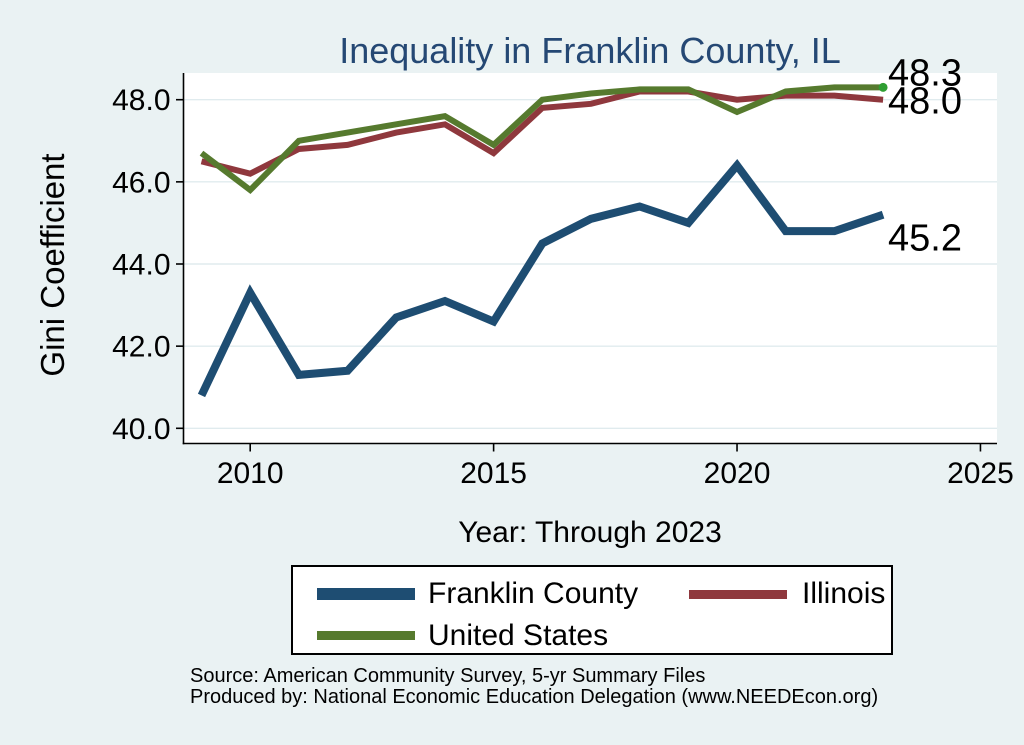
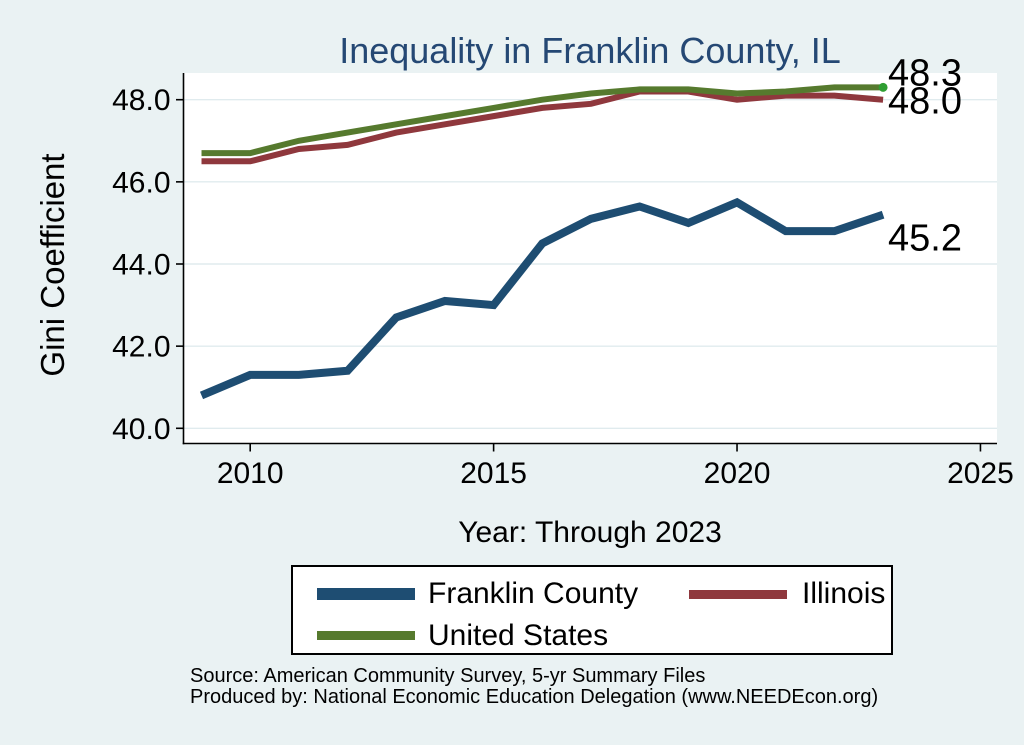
Franklin County/2010: 43.3 -> 41.3
Illinois/2010: 46.2 -> 46.5
United States/2010: 45.8 -> 46.7
Franklin County/2015: 42.6 -> 43.0
Illinois/2015: 46.7 -> 47.6
United States/2015: 46.9 -> 47.8
Franklin County/2020: 46.4 -> 45.5
United States/2020: 47.7 -> 48.1
